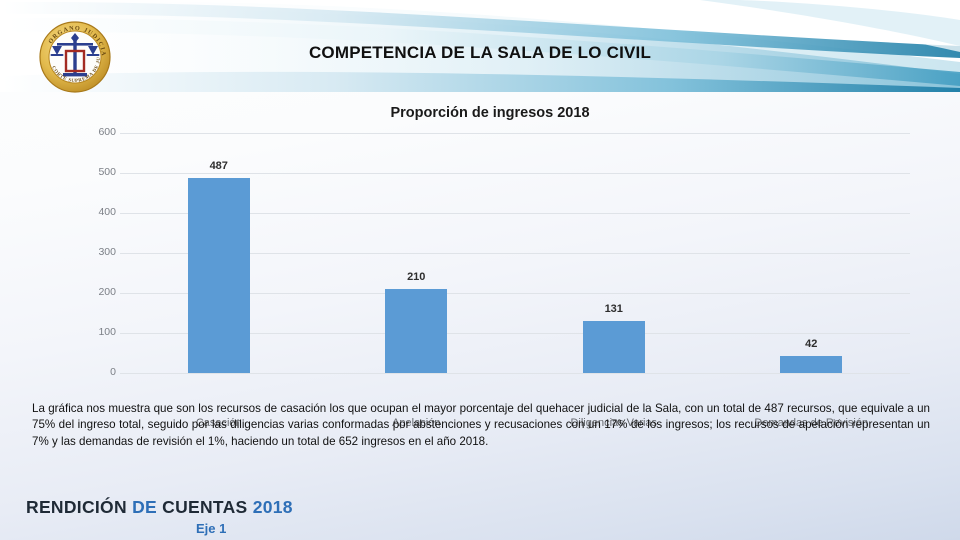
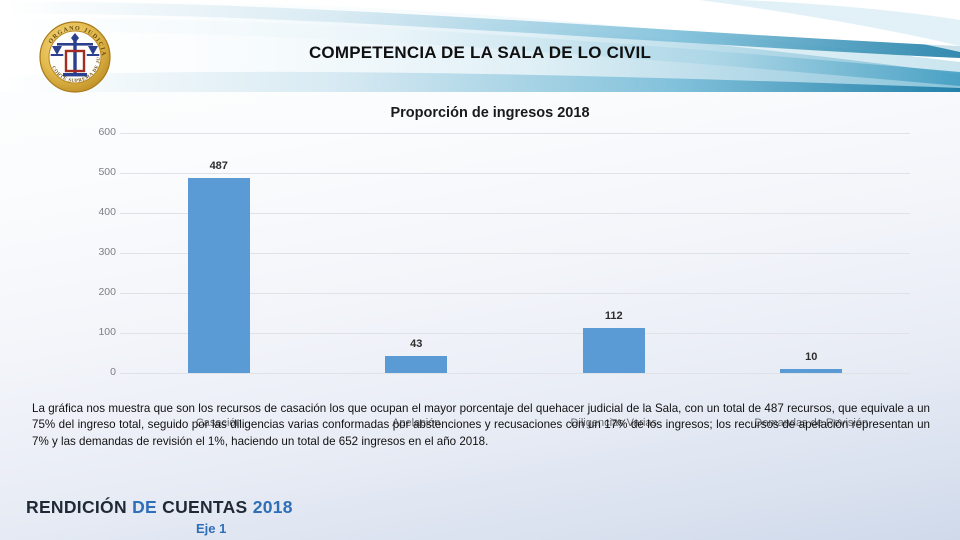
Apelación: 210 -> 43
Diligencias Varias: 131 -> 112
Demandas de Revisión: 42 -> 10
